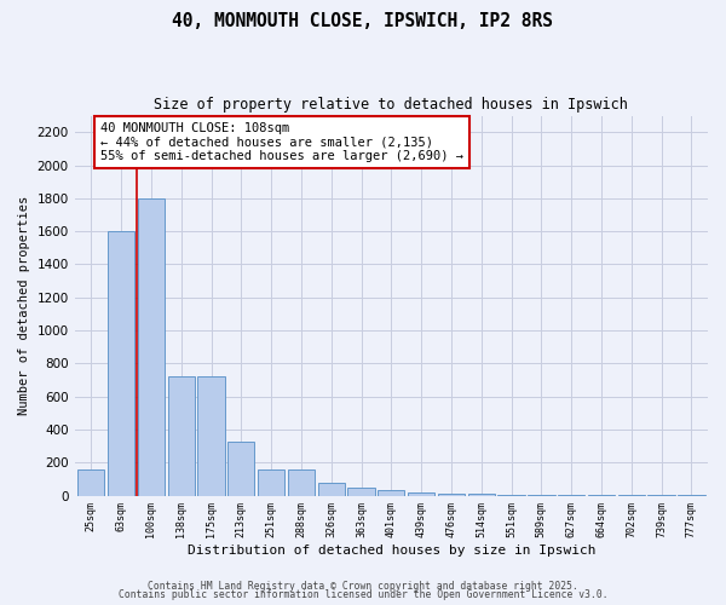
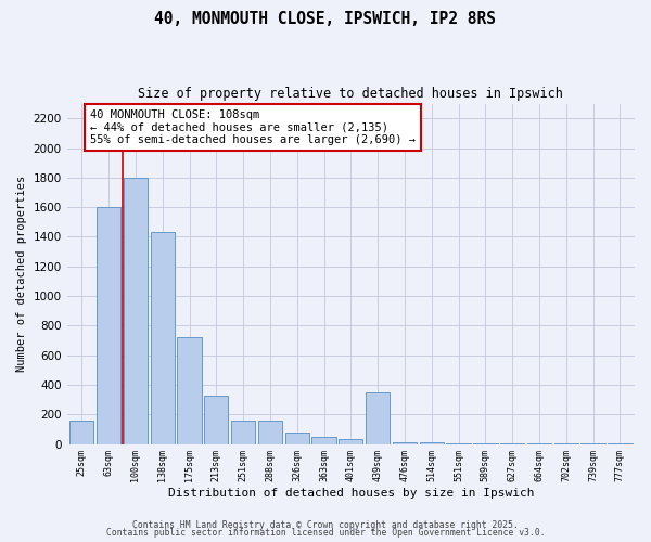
138sqm: 720 -> 1430
439sqm: 20 -> 350
